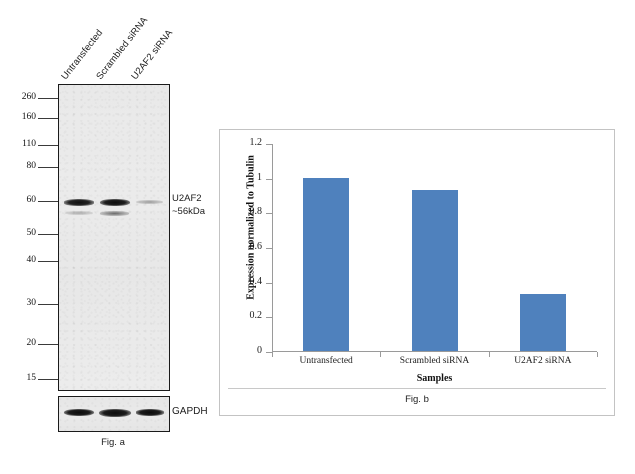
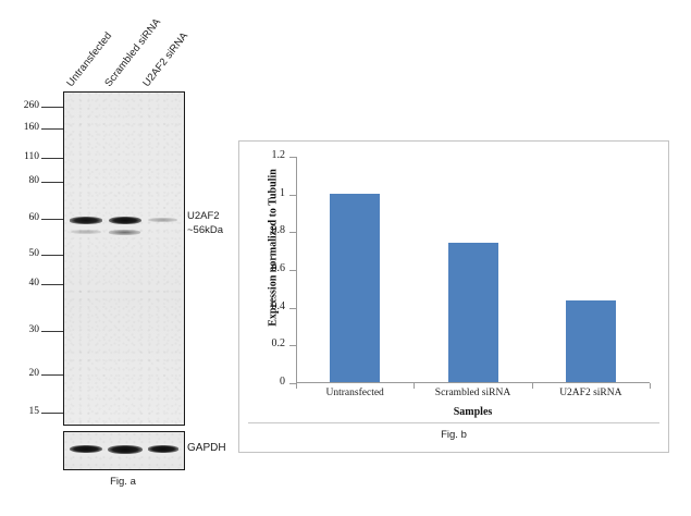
Scrambled siRNA: 0.93 -> 0.74
U2AF2 siRNA: 0.33 -> 0.43
